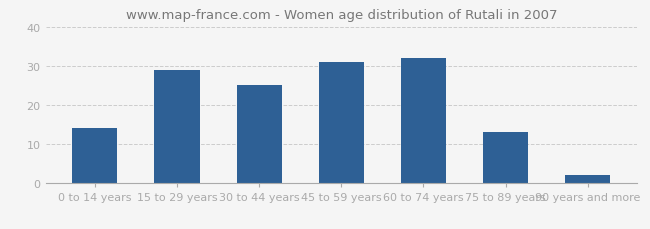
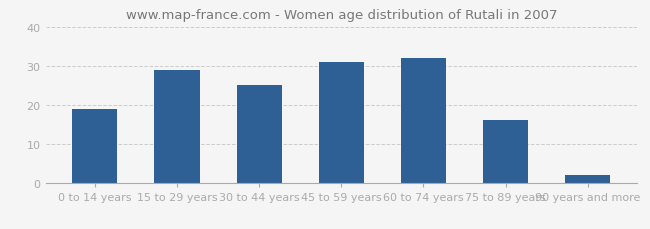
0 to 14 years: 14 -> 19
75 to 89 years: 13 -> 16
